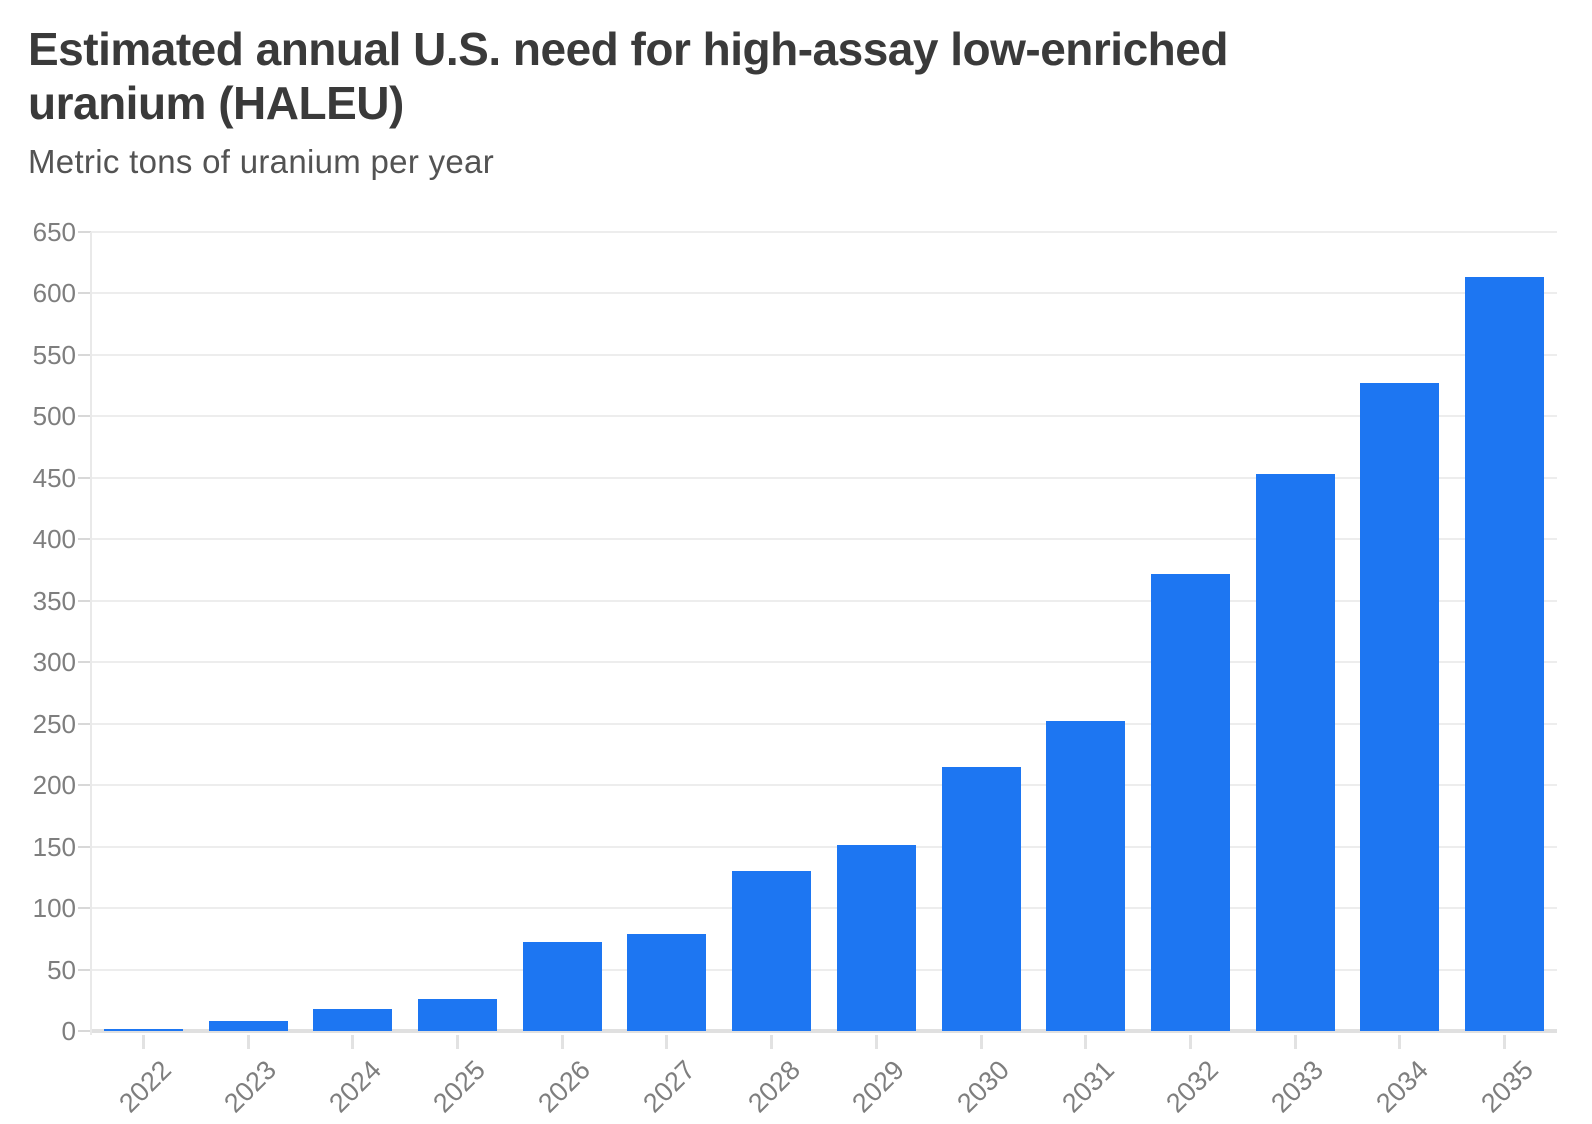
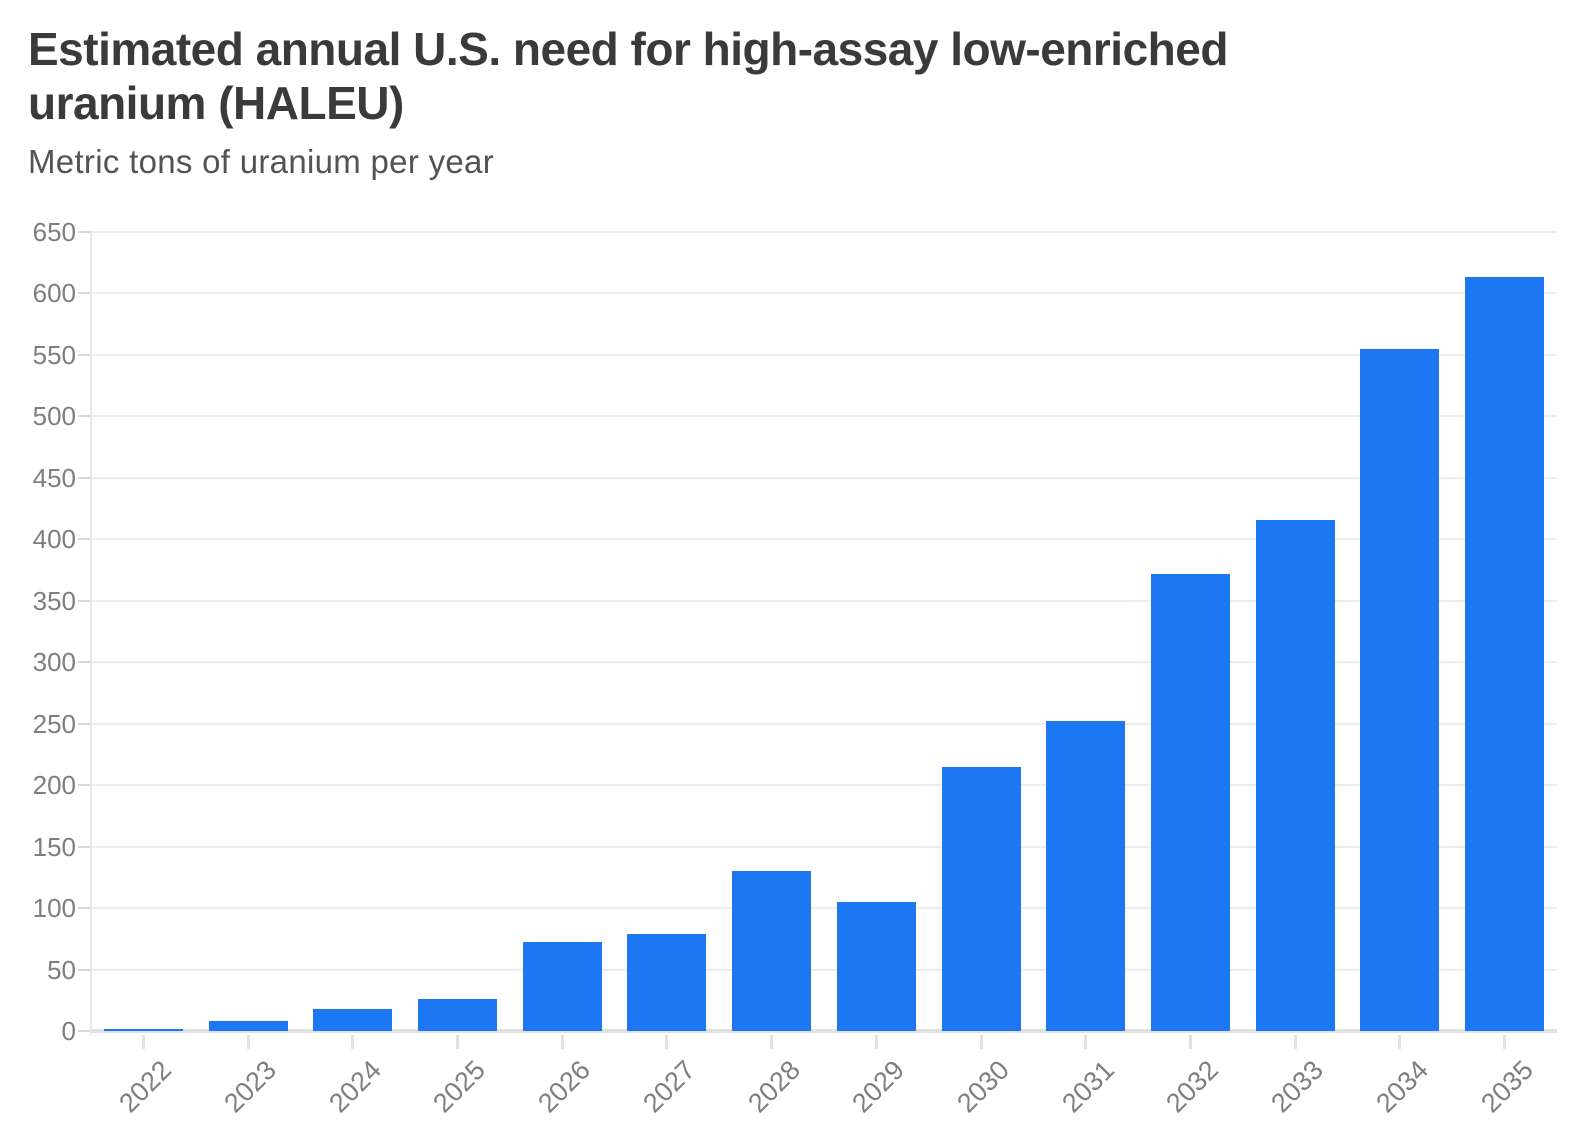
2029: 151 -> 105
2033: 453 -> 416
2034: 527 -> 555
